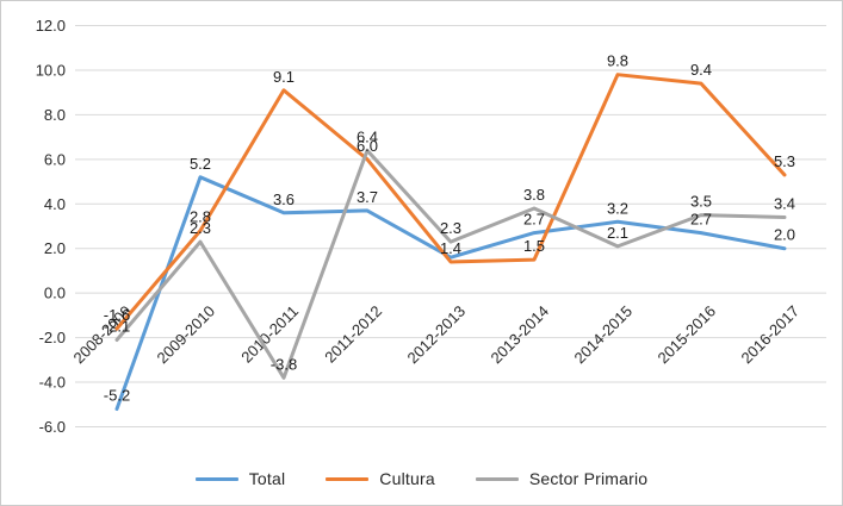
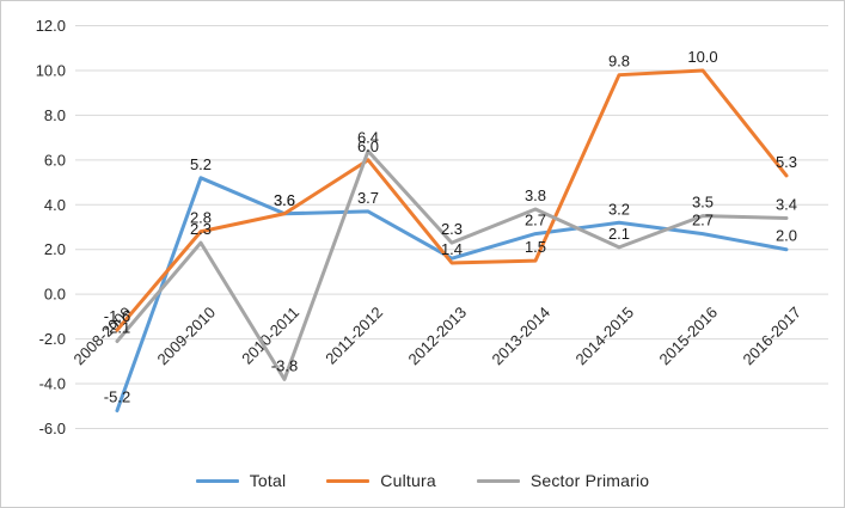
Cultura/2010-2011: 9.1 -> 3.6
Cultura/2015-2016: 9.4 -> 10.0
